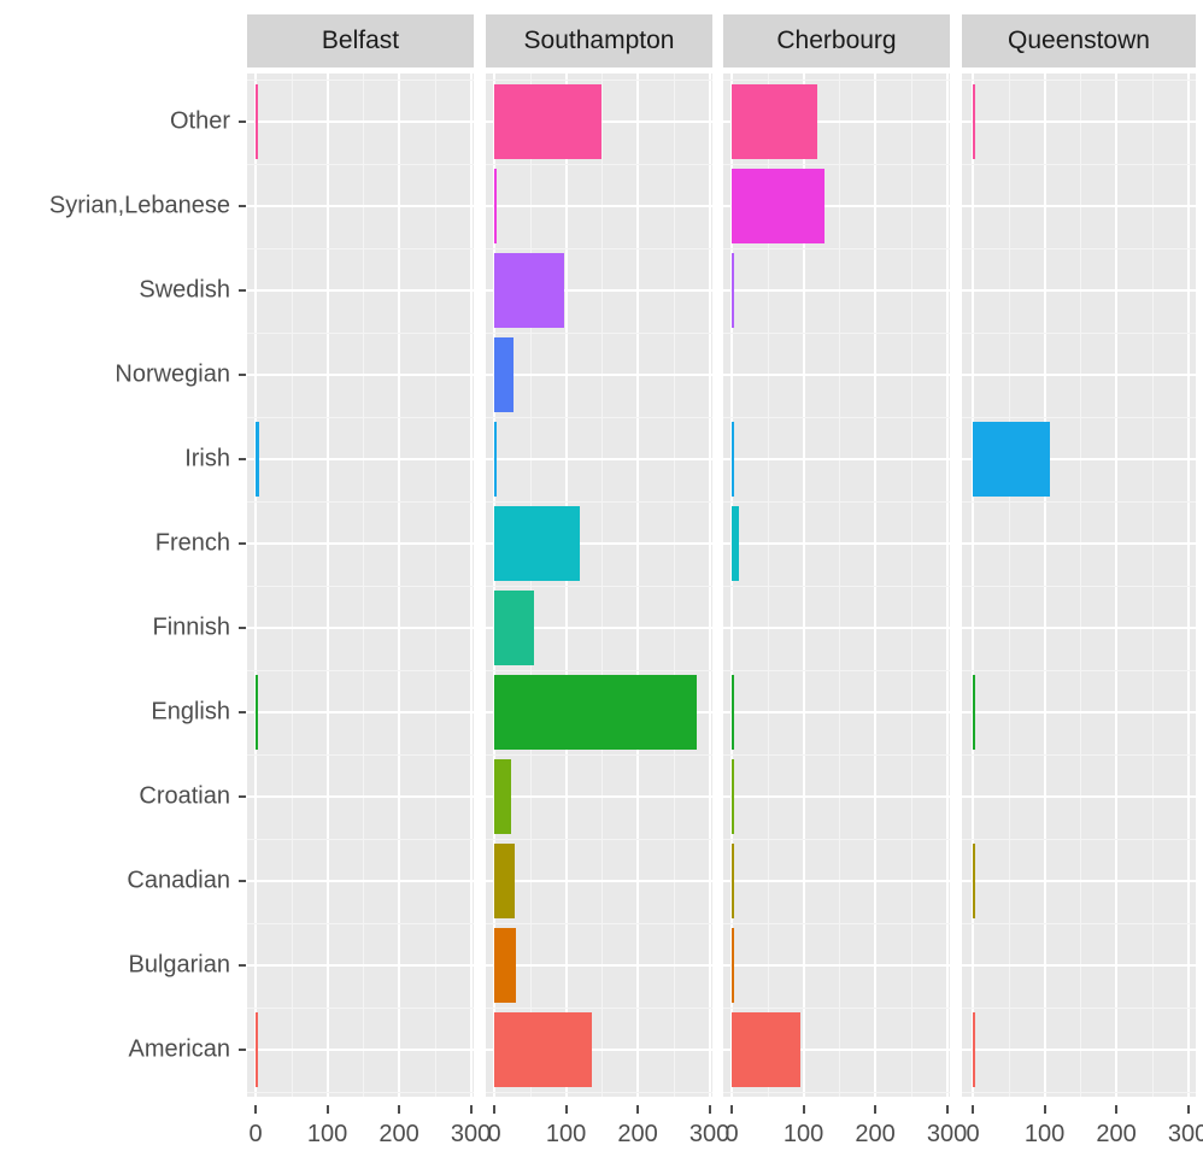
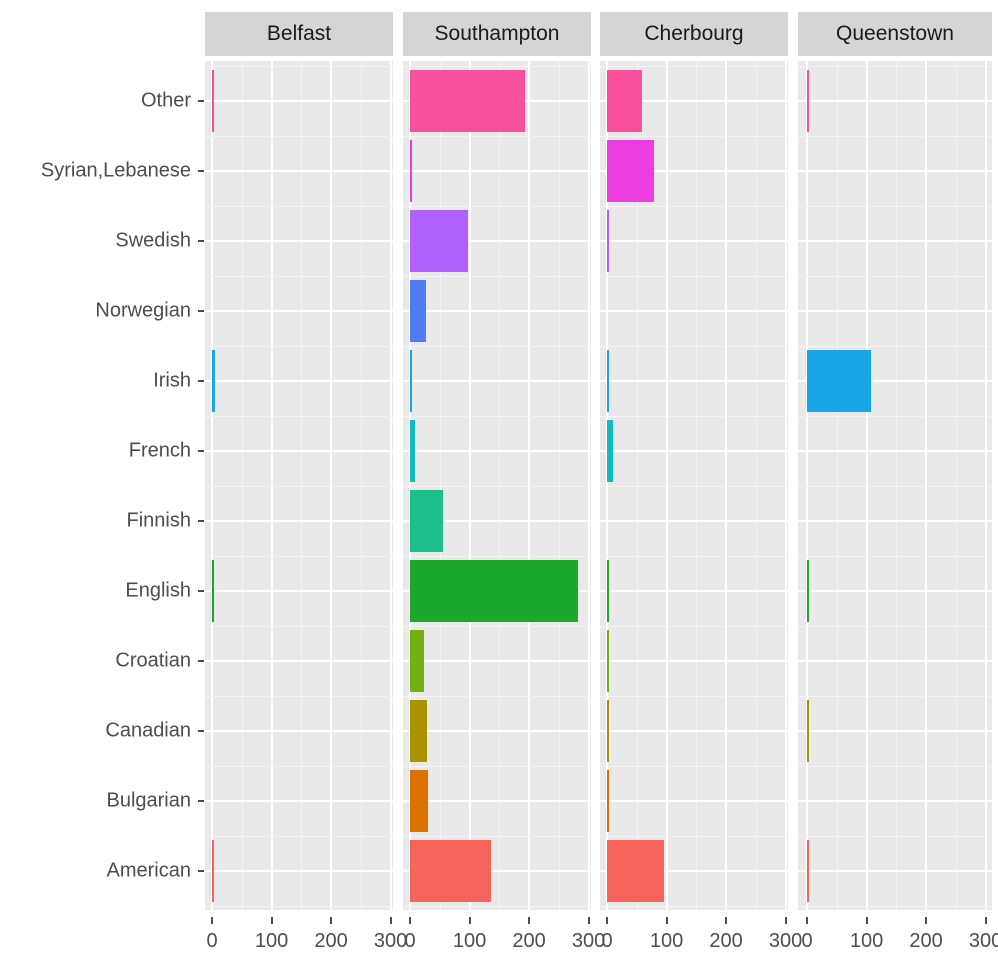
Southampton/Other: 150 -> 190
Cherbourg/Other: 120 -> 60
Cherbourg/Syrian,Lebanese: 130 -> 80
Southampton/French: 120 -> 10
